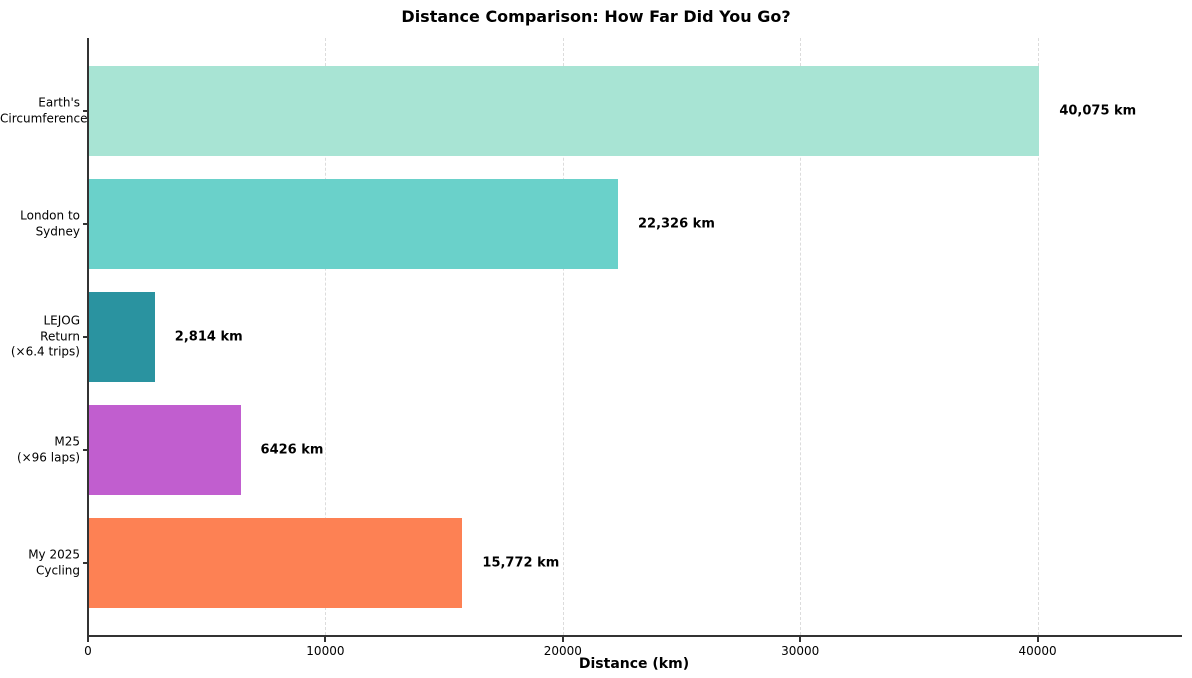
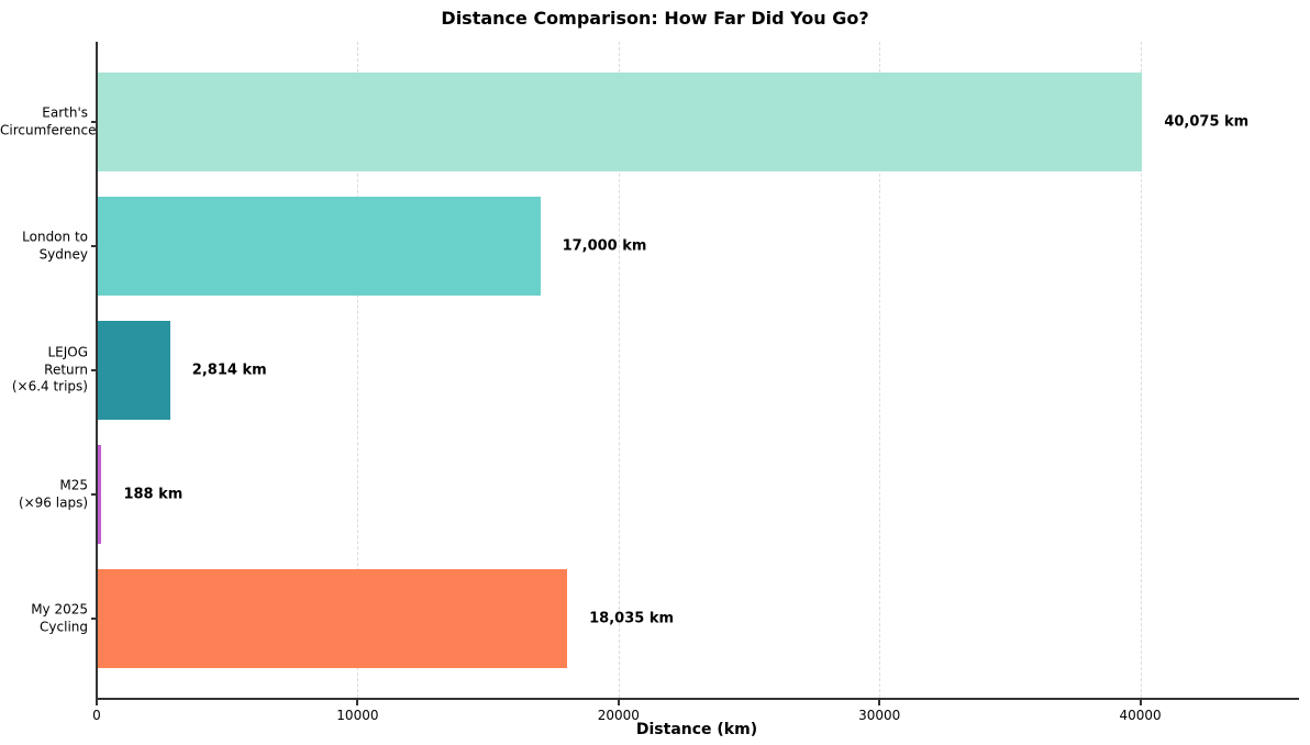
London to Sydney: 22,326 -> 17,000
M25 (×96 laps): 6426 -> 188
My 2025 Cycling: 15,772 -> 18,035
